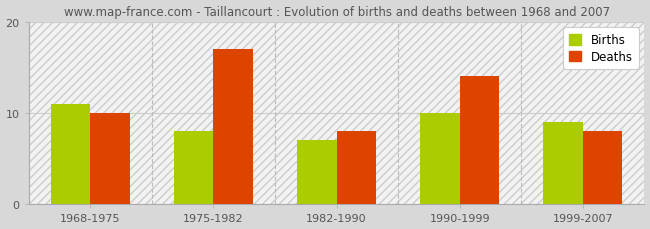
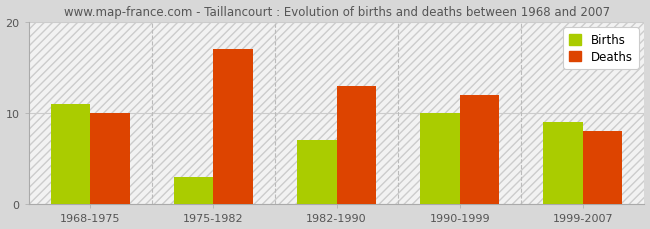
Births/1975-1982: 8 -> 3
Deaths/1982-1990: 8 -> 13
Deaths/1990-1999: 14 -> 12
